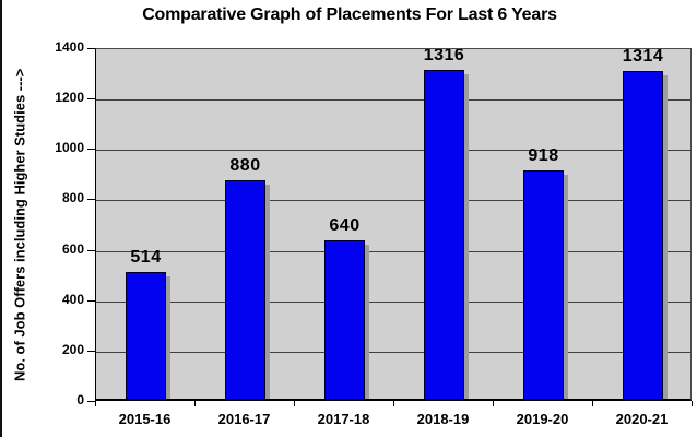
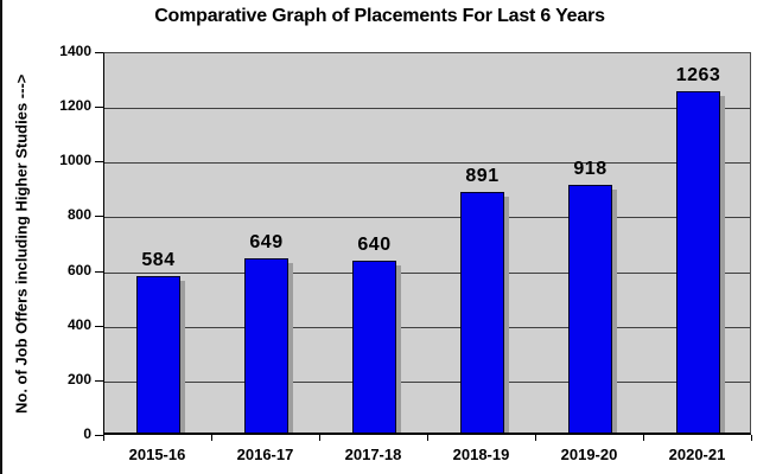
2015-16: 514 -> 584
2016-17: 880 -> 649
2018-19: 1316 -> 891
2020-21: 1314 -> 1263
